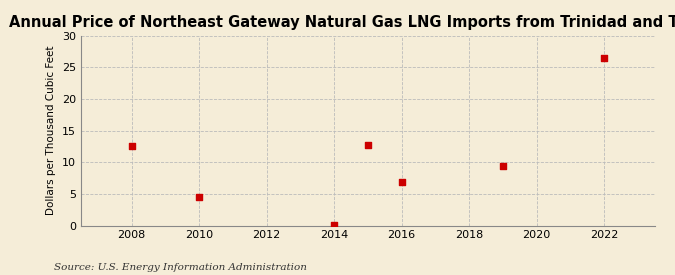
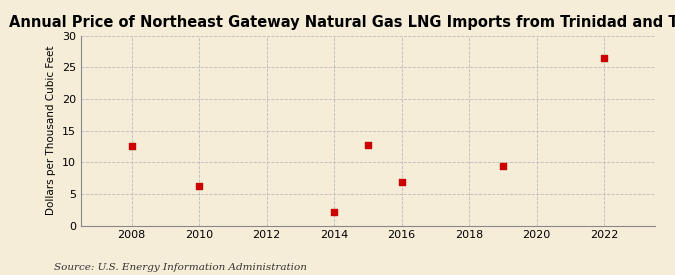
2010: 4.5 -> 6.2
2014: 0.1 -> 2.2
